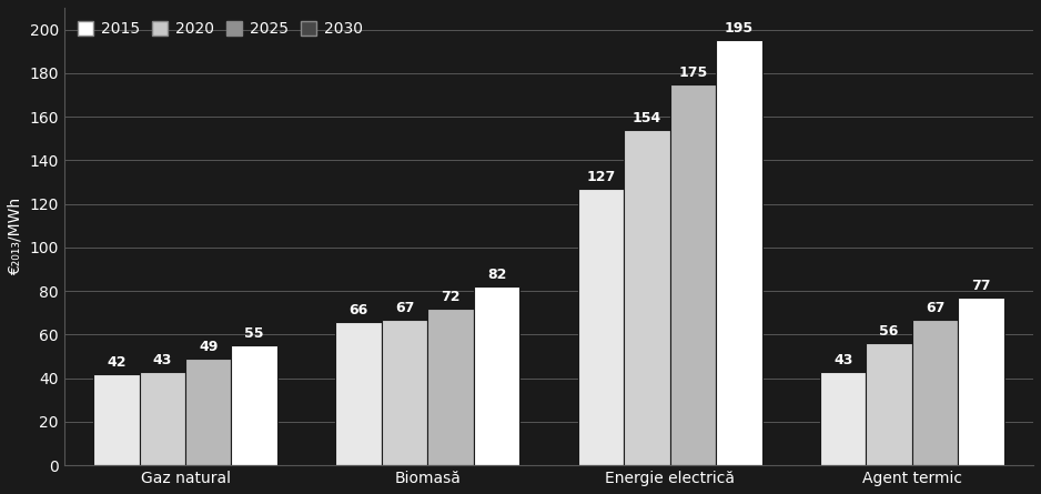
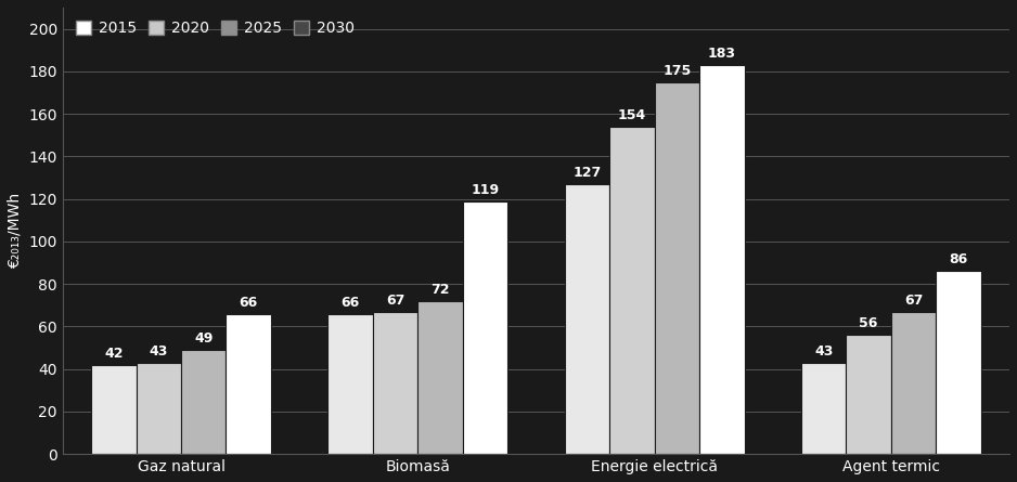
2015/Gaz natural: 55 -> 66
2015/Biomasă: 82 -> 119
2015/Energie electrică: 195 -> 183
2015/Agent termic: 77 -> 86
